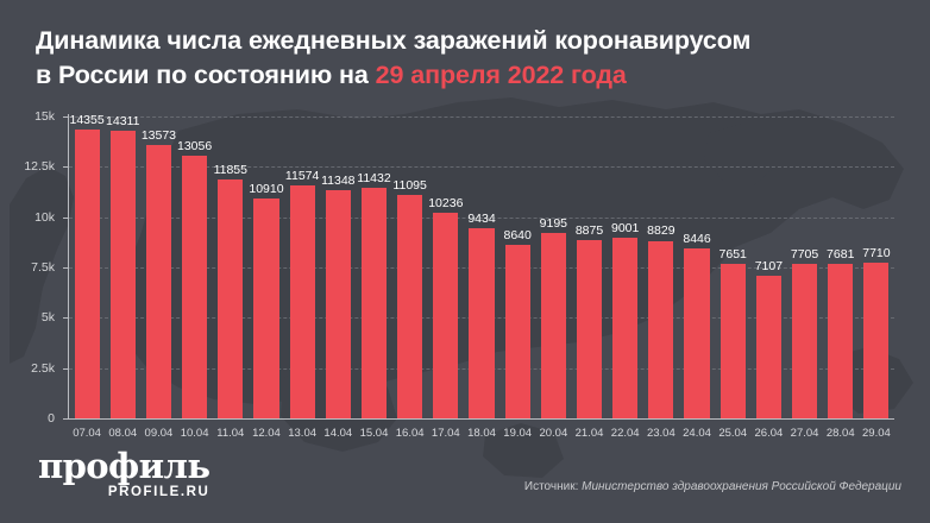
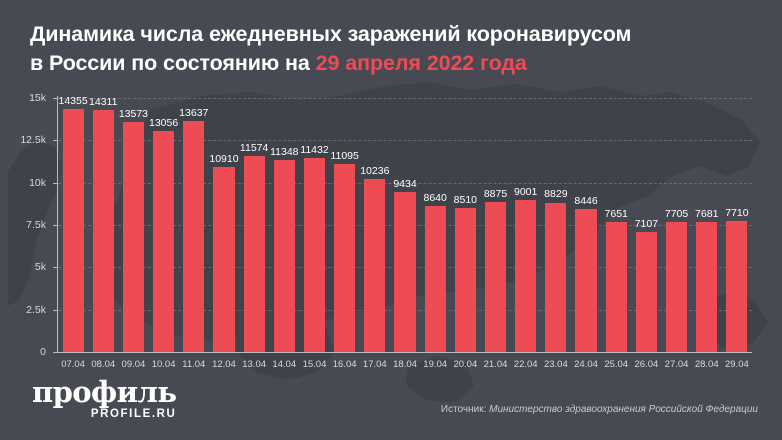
11.04: 11855 -> 13637
20.04: 9195 -> 8510
